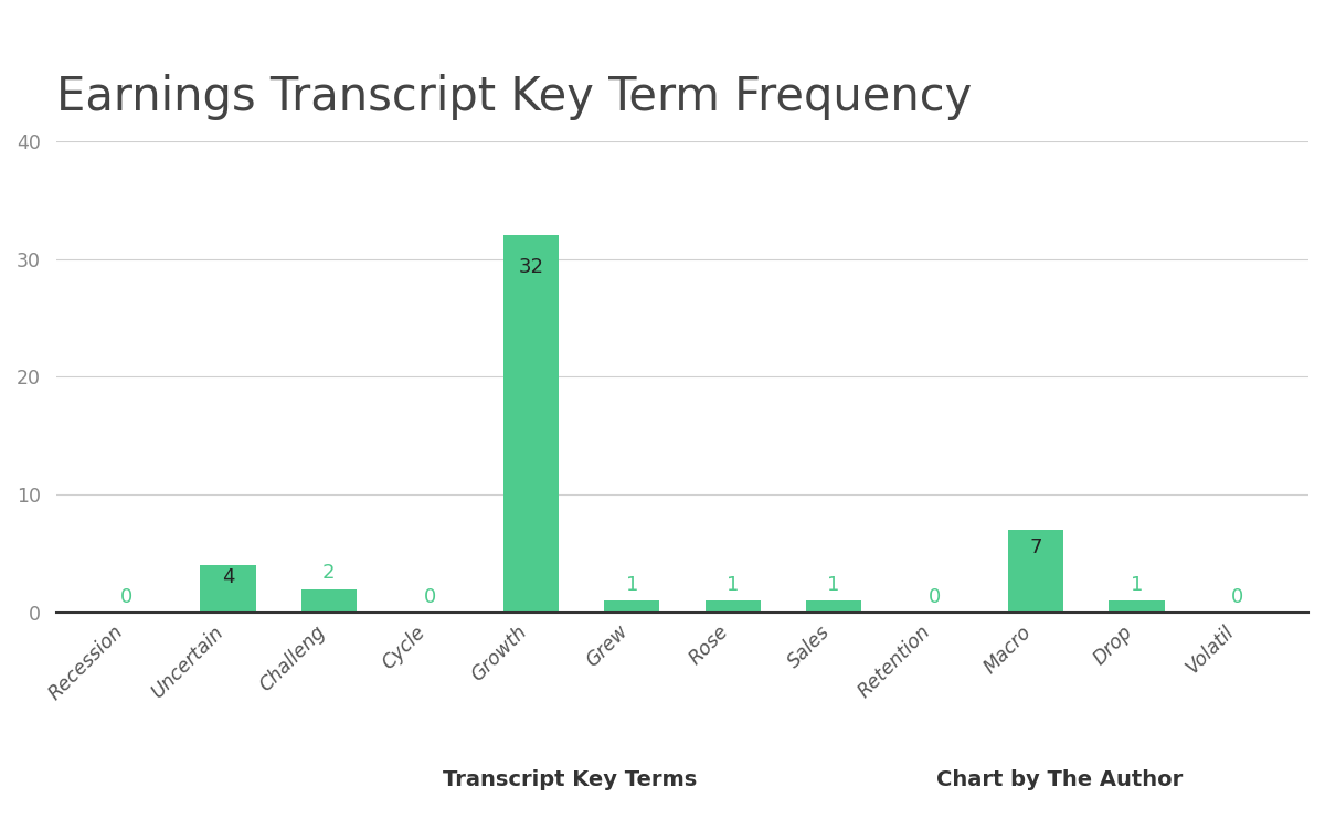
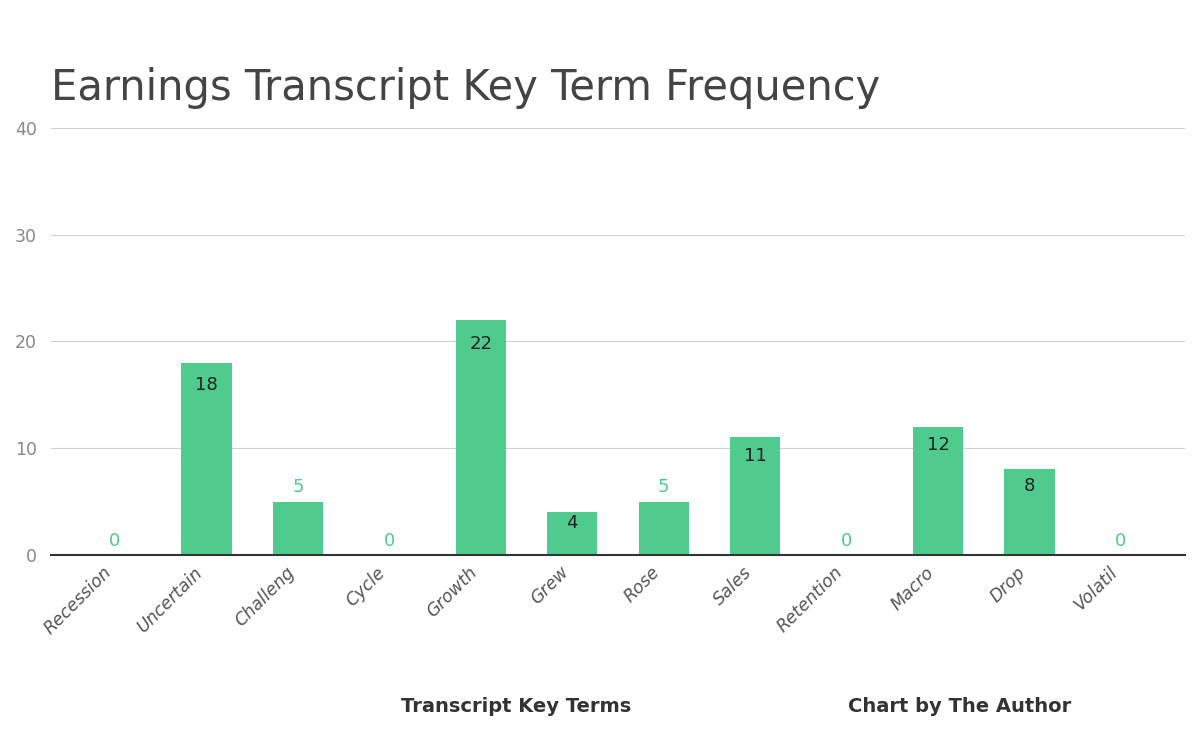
Uncertain: 4 -> 18
Challeng: 2 -> 5
Growth: 32 -> 22
Grew: 1 -> 4
Rose: 1 -> 5
Sales: 1 -> 11
Macro: 7 -> 12
Drop: 1 -> 8
